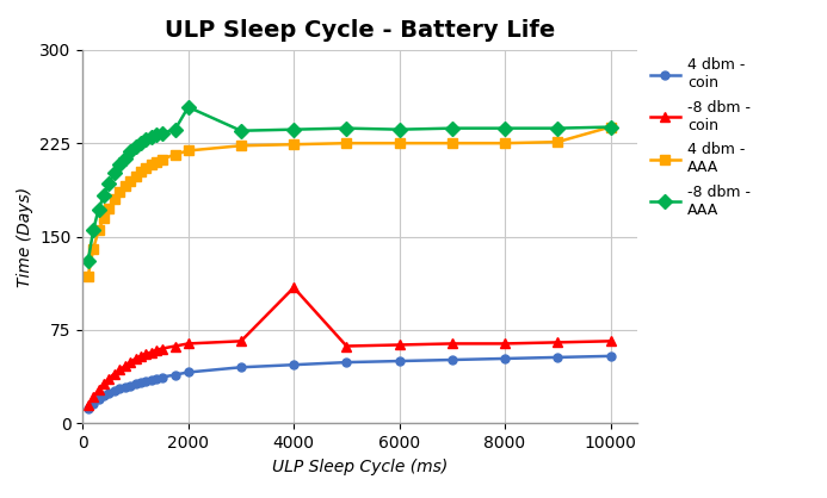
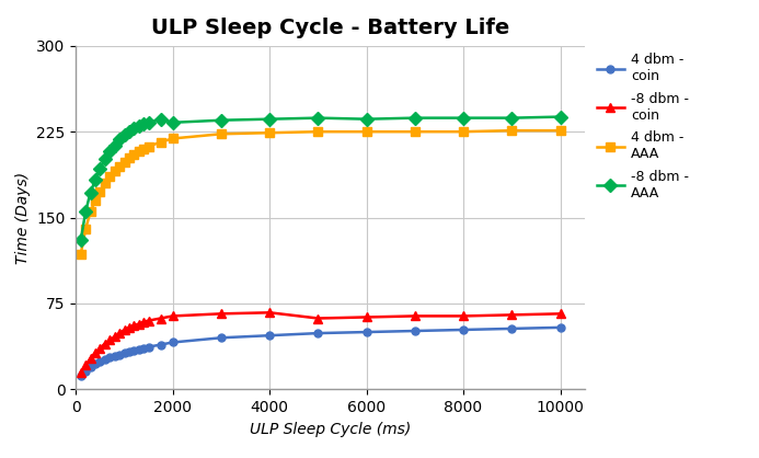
-8 dbm - AAA/2000: 254 -> 233
-8 dbm - coin/4000: 109 -> 67
4 dbm - AAA/10000: 238 -> 226
